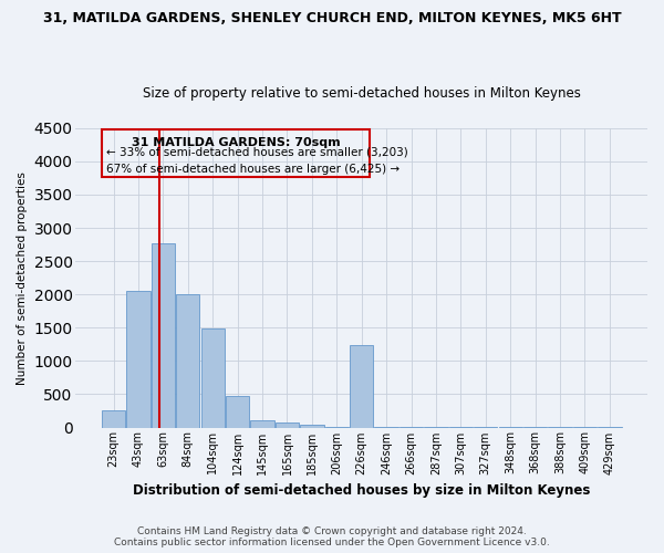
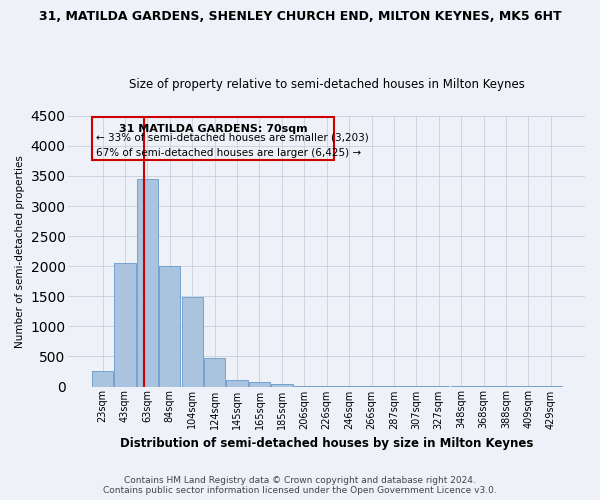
63sqm: 2760 -> 3450
226sqm: 1240 -> 0
